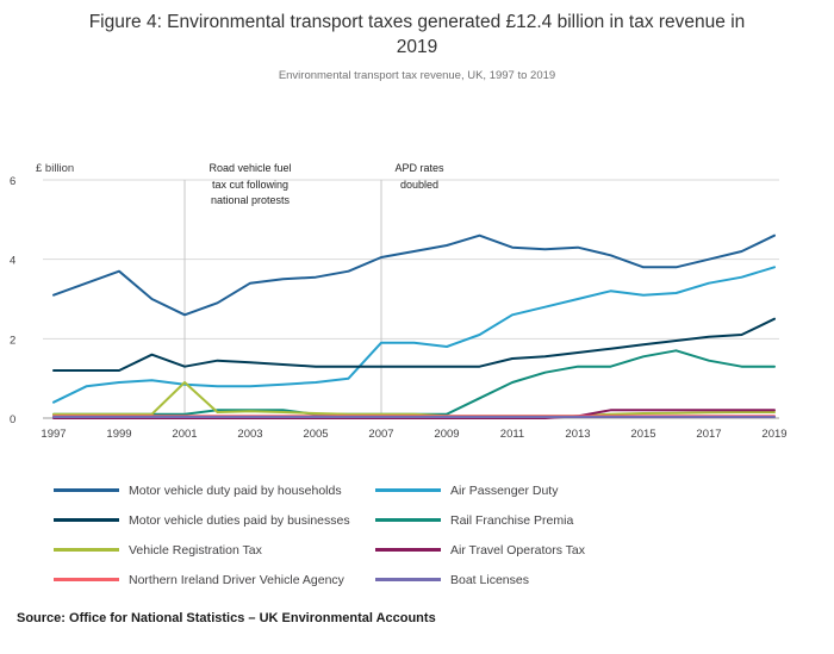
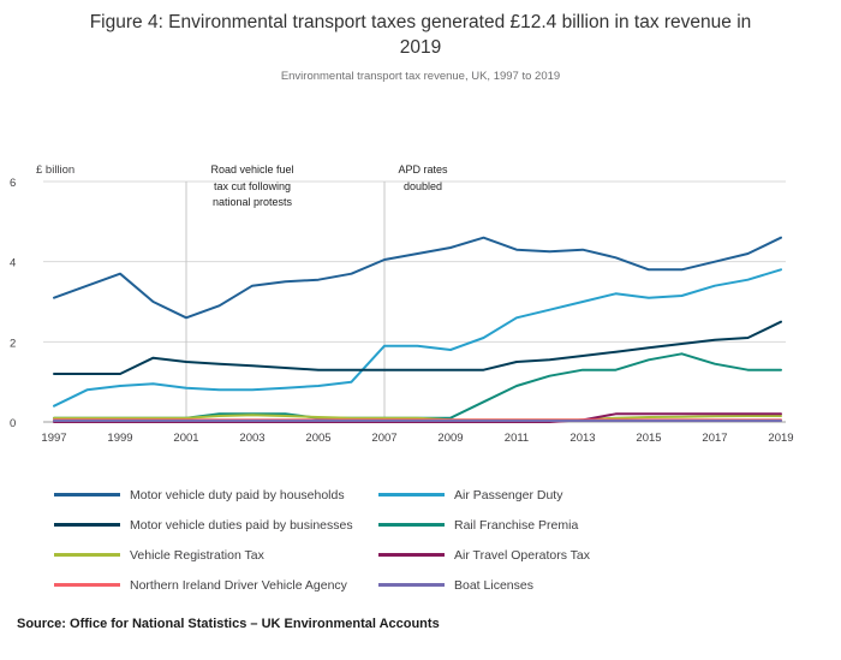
Motor vehicle duties paid by businesses/2001: 1.3 -> 1.5
Vehicle Registration Tax/2001: 0.9 -> 0.1
